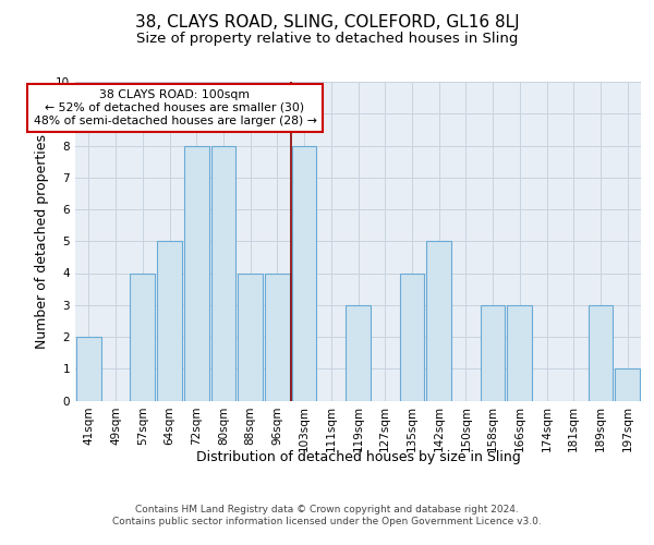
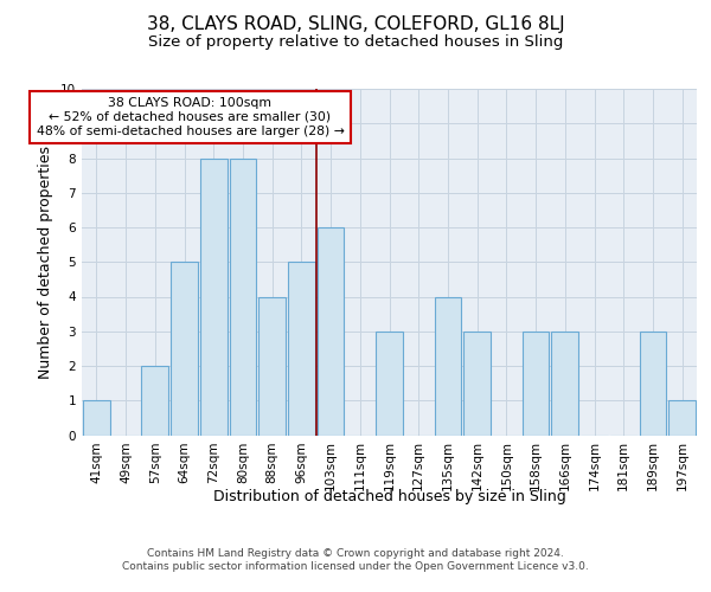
41sqm: 2 -> 1
57sqm: 4 -> 2
96sqm: 4 -> 5
103sqm: 8 -> 6
142sqm: 5 -> 3
